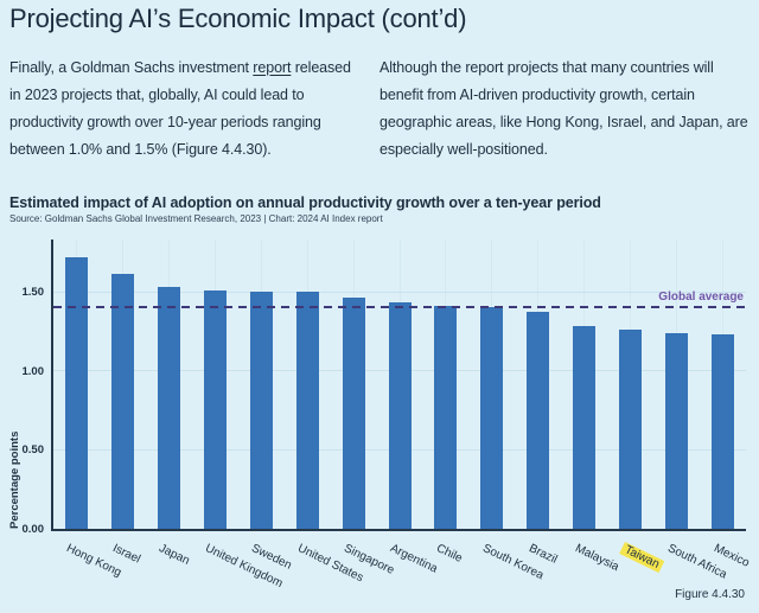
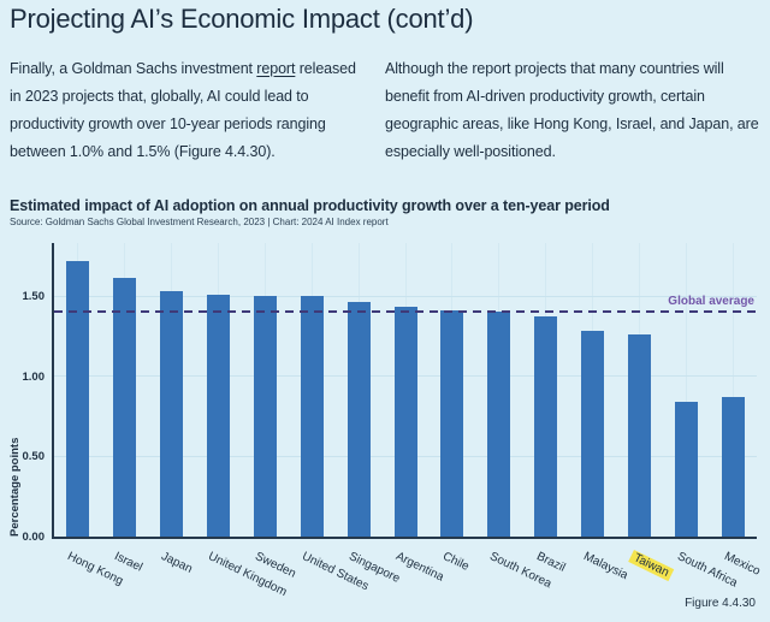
South Africa: 1.24 -> 0.84
Mexico: 1.23 -> 0.87
